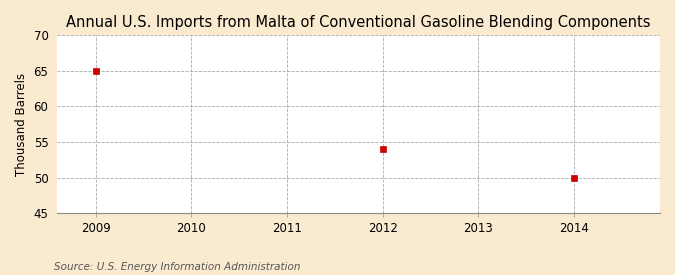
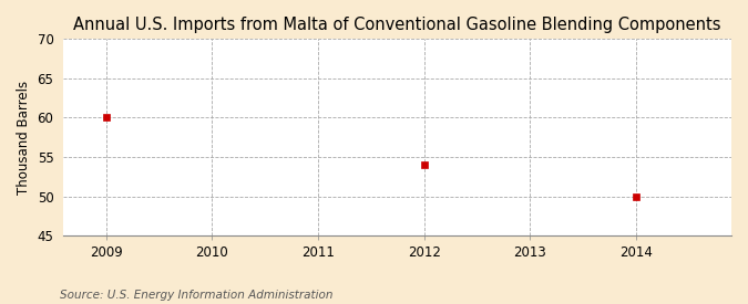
2009: 65 -> 60
